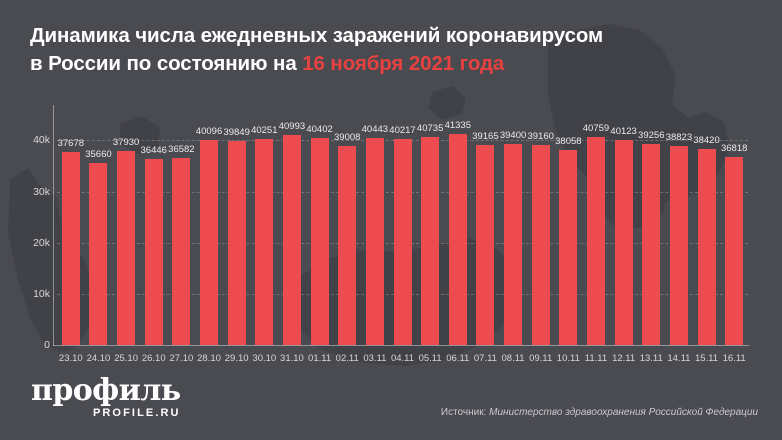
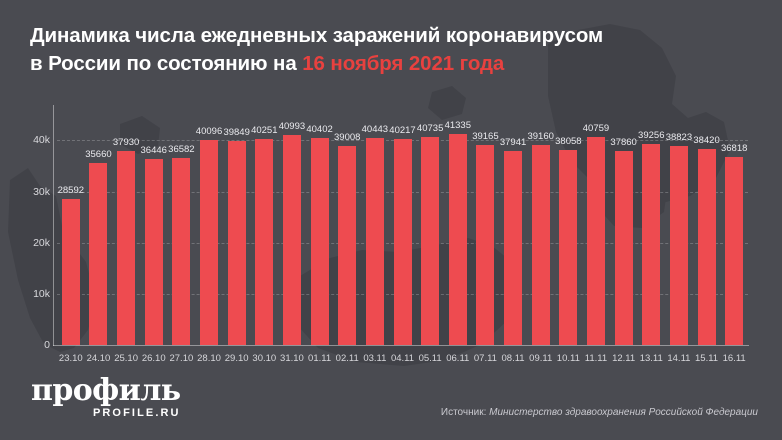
23.10: 37678 -> 28592
08.11: 39400 -> 37941
12.11: 40123 -> 37860
